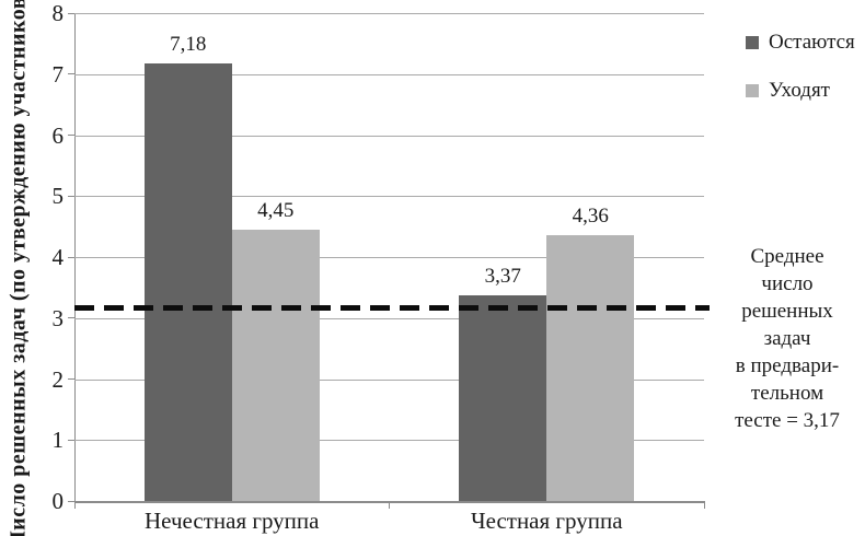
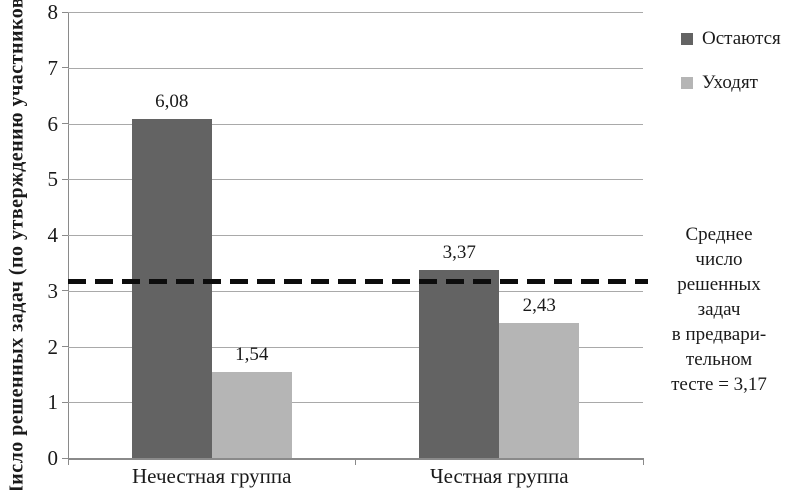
Остаются/Нечестная группа: 7,18 -> 6,08
Уходят/Нечестная группа: 4,45 -> 1,54
Уходят/Честная группа: 4,36 -> 2,43
